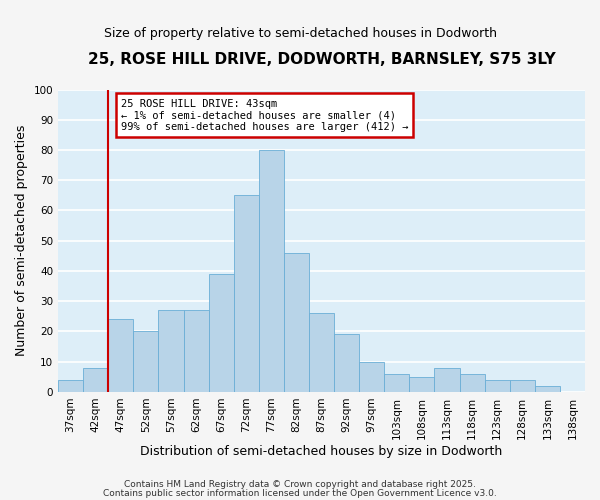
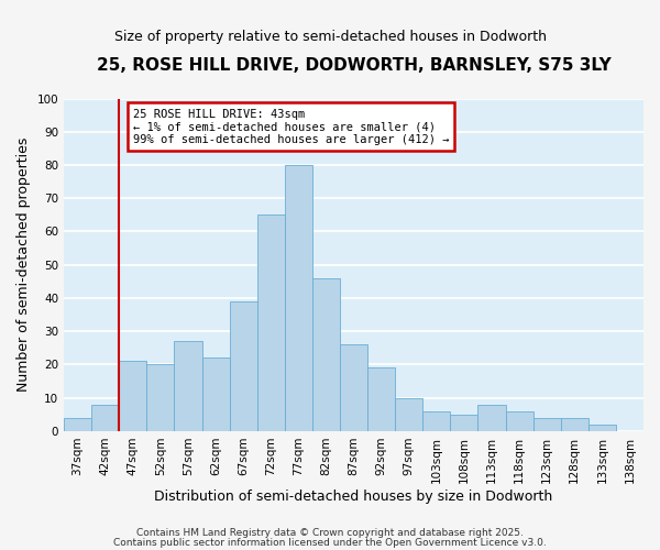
47sqm: 24 -> 21
62sqm: 27 -> 22
